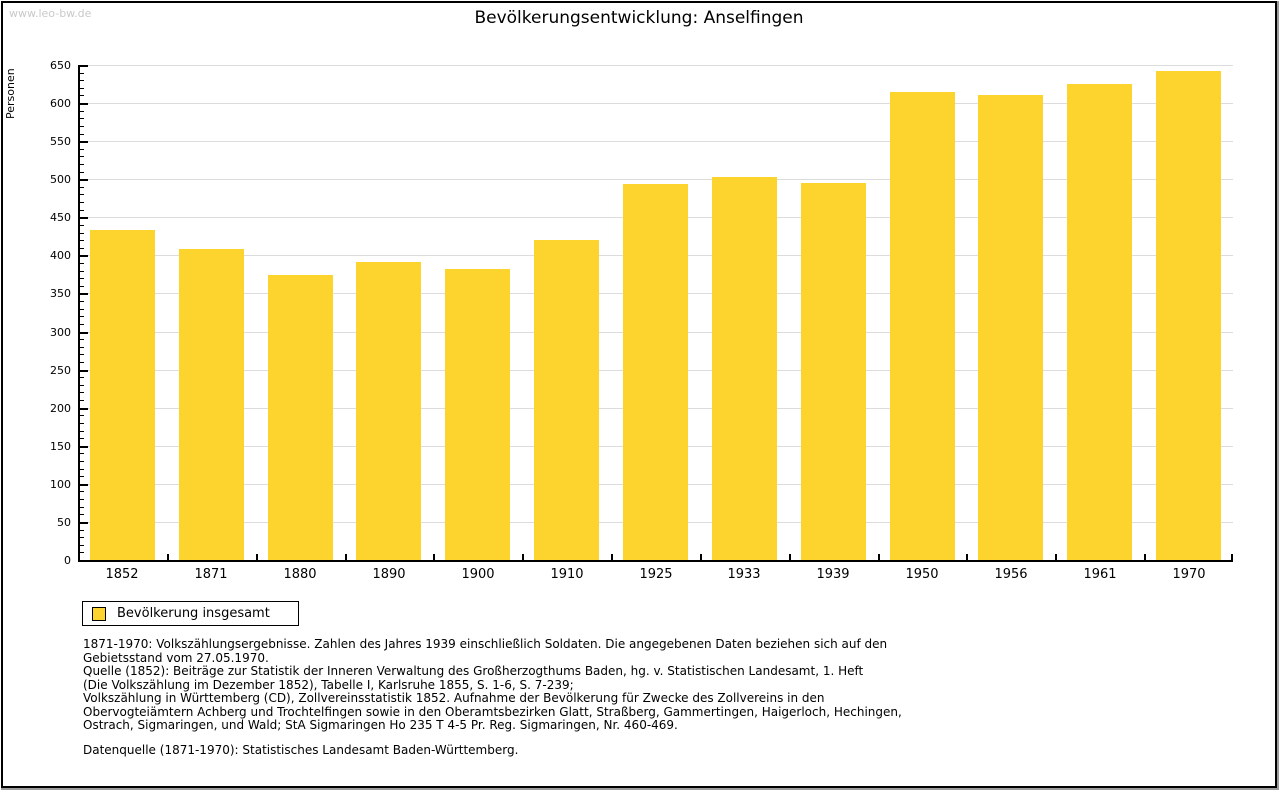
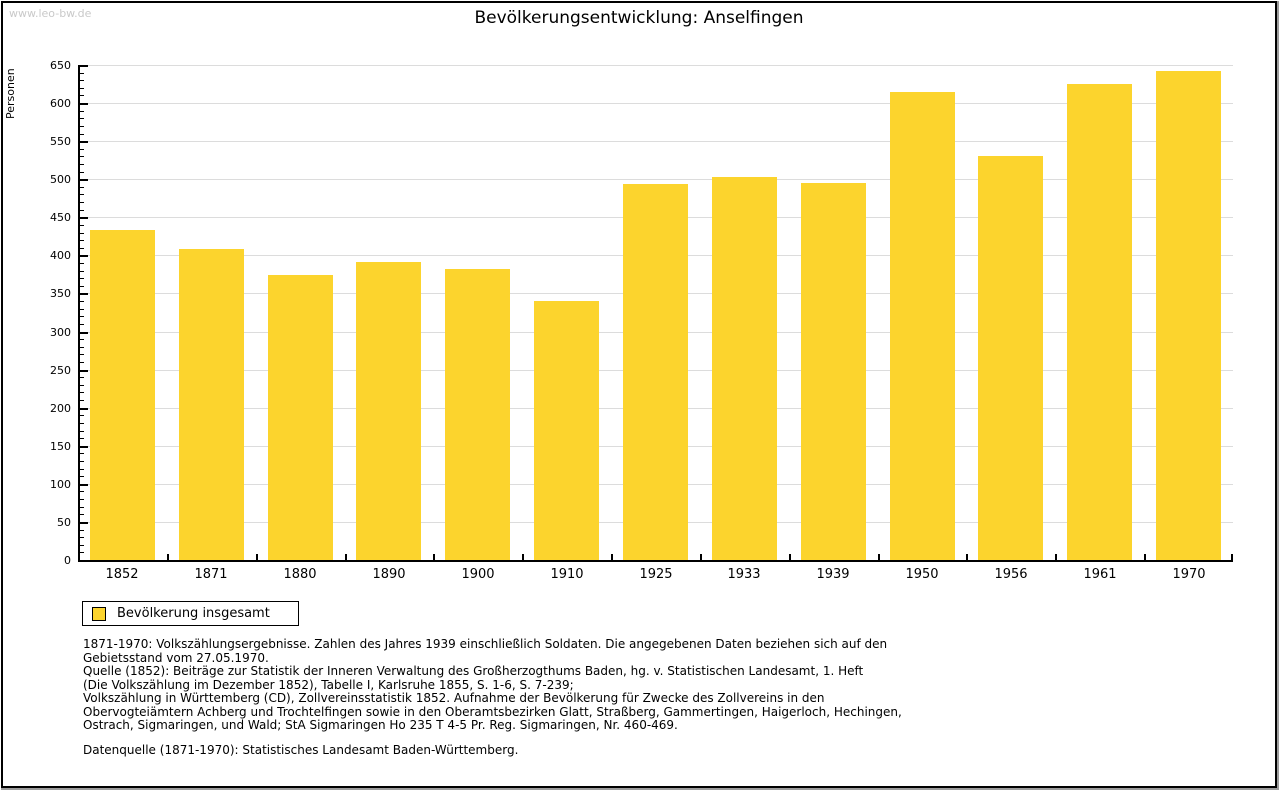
1910: 420 -> 340
1956: 610 -> 530
